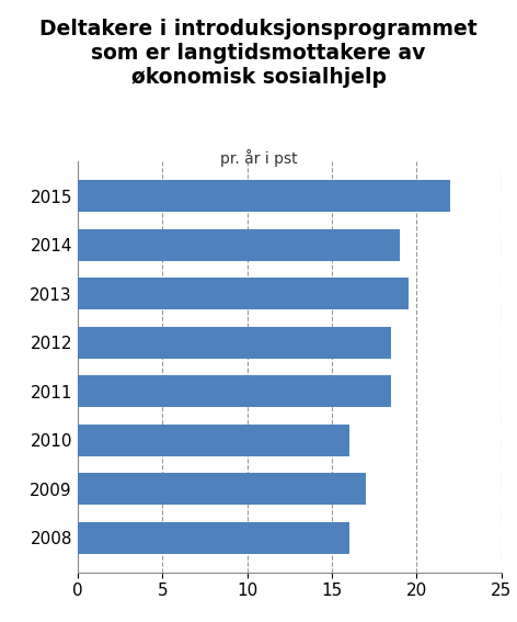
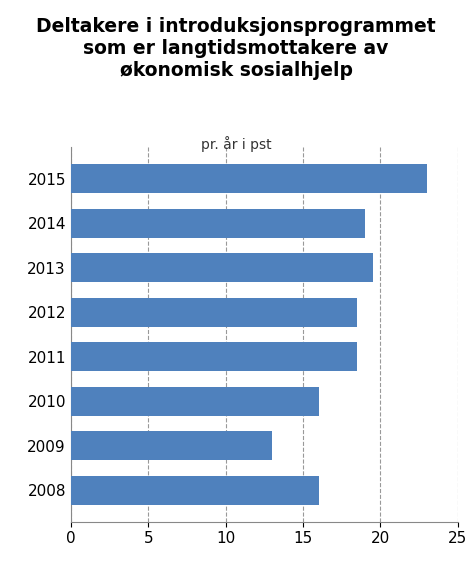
2015: 22.0 -> 23.0
2009: 17.0 -> 13.0
